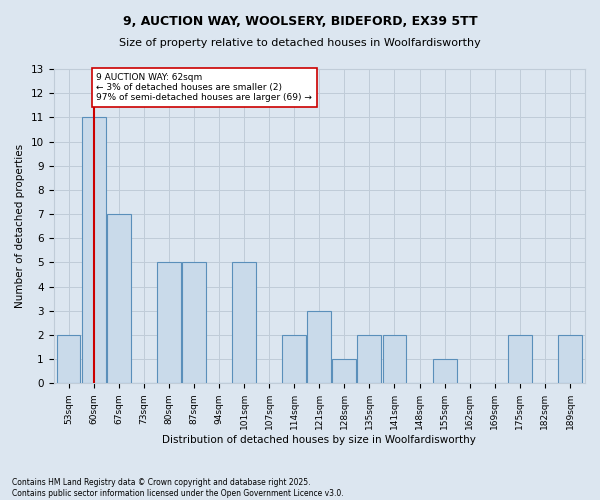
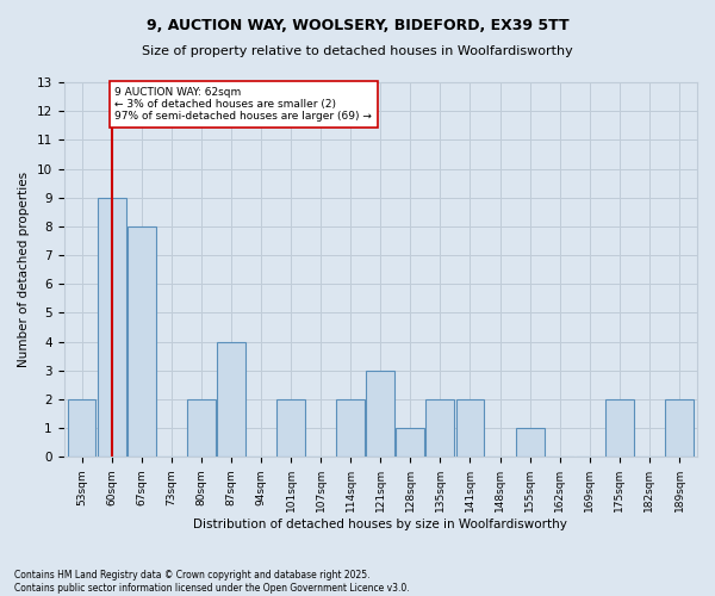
60sqm: 11 -> 9
67sqm: 7 -> 8
80sqm: 5 -> 2
87sqm: 5 -> 4
101sqm: 5 -> 2
